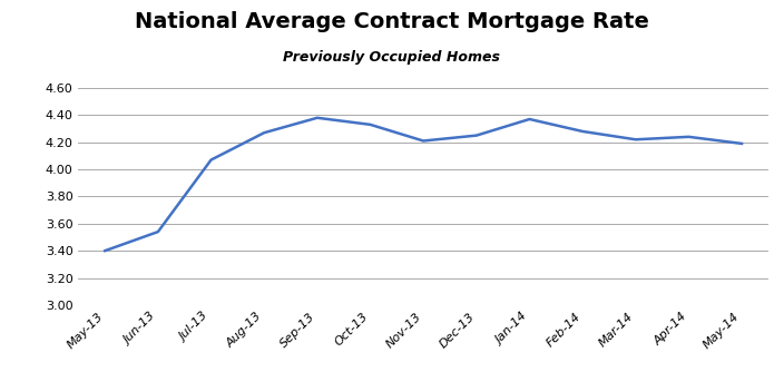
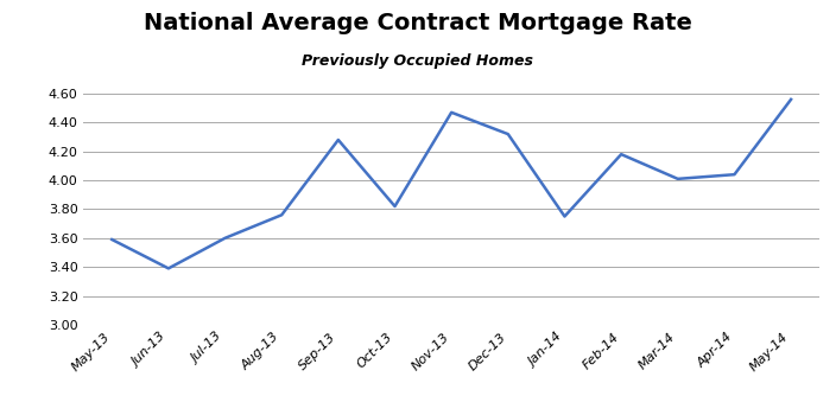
May-13: 3.40 -> 3.59
Jun-13: 3.54 -> 3.39
Jul-13: 4.07 -> 3.60
Aug-13: 4.27 -> 3.76
Sep-13: 4.38 -> 4.28
Oct-13: 4.33 -> 3.82
Nov-13: 4.21 -> 4.47
Dec-13: 4.25 -> 4.32
Jan-14: 4.37 -> 3.75
Feb-14: 4.28 -> 4.18
Mar-14: 4.22 -> 4.01
Apr-14: 4.24 -> 4.04
May-14: 4.19 -> 4.56
